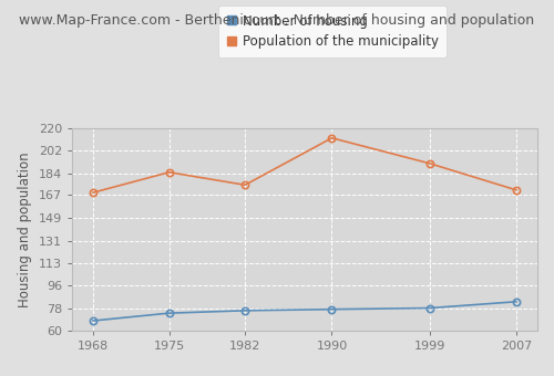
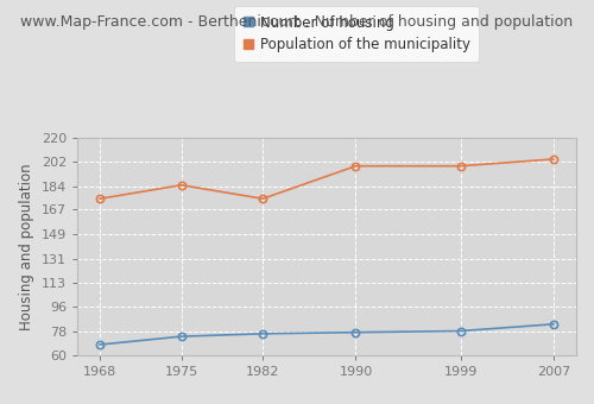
Population of the municipality/1968: 169 -> 175
Population of the municipality/1990: 212 -> 199
Population of the municipality/1999: 192 -> 199
Population of the municipality/2007: 171 -> 204
